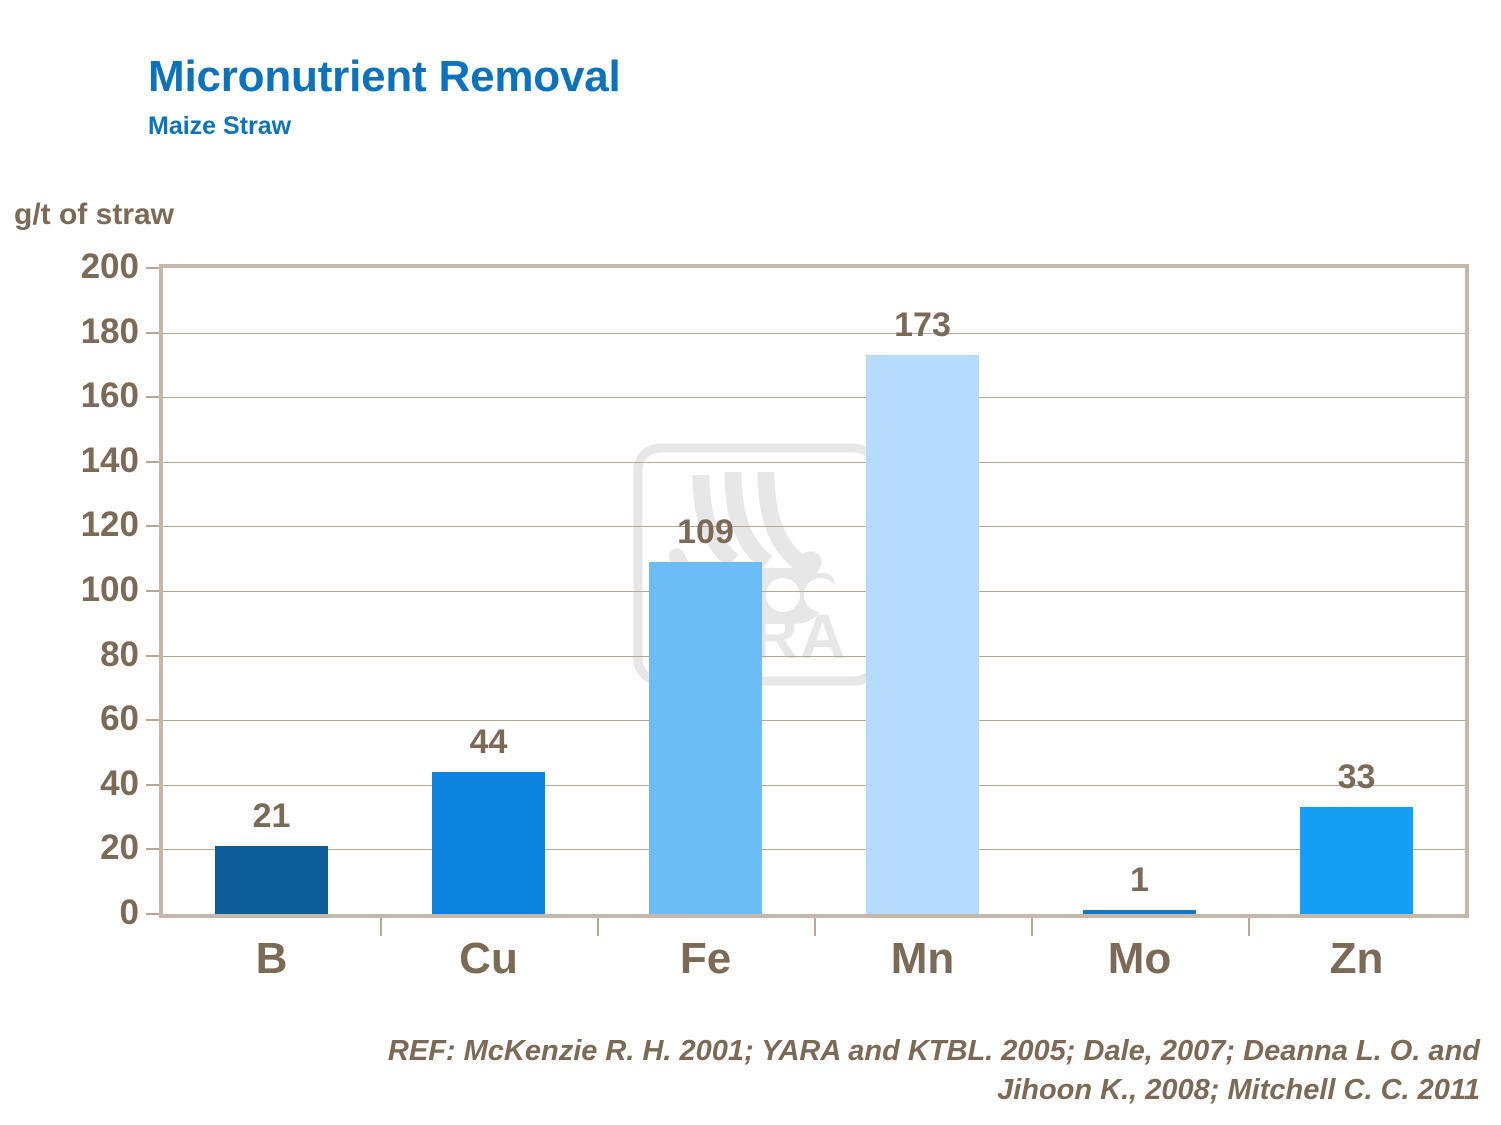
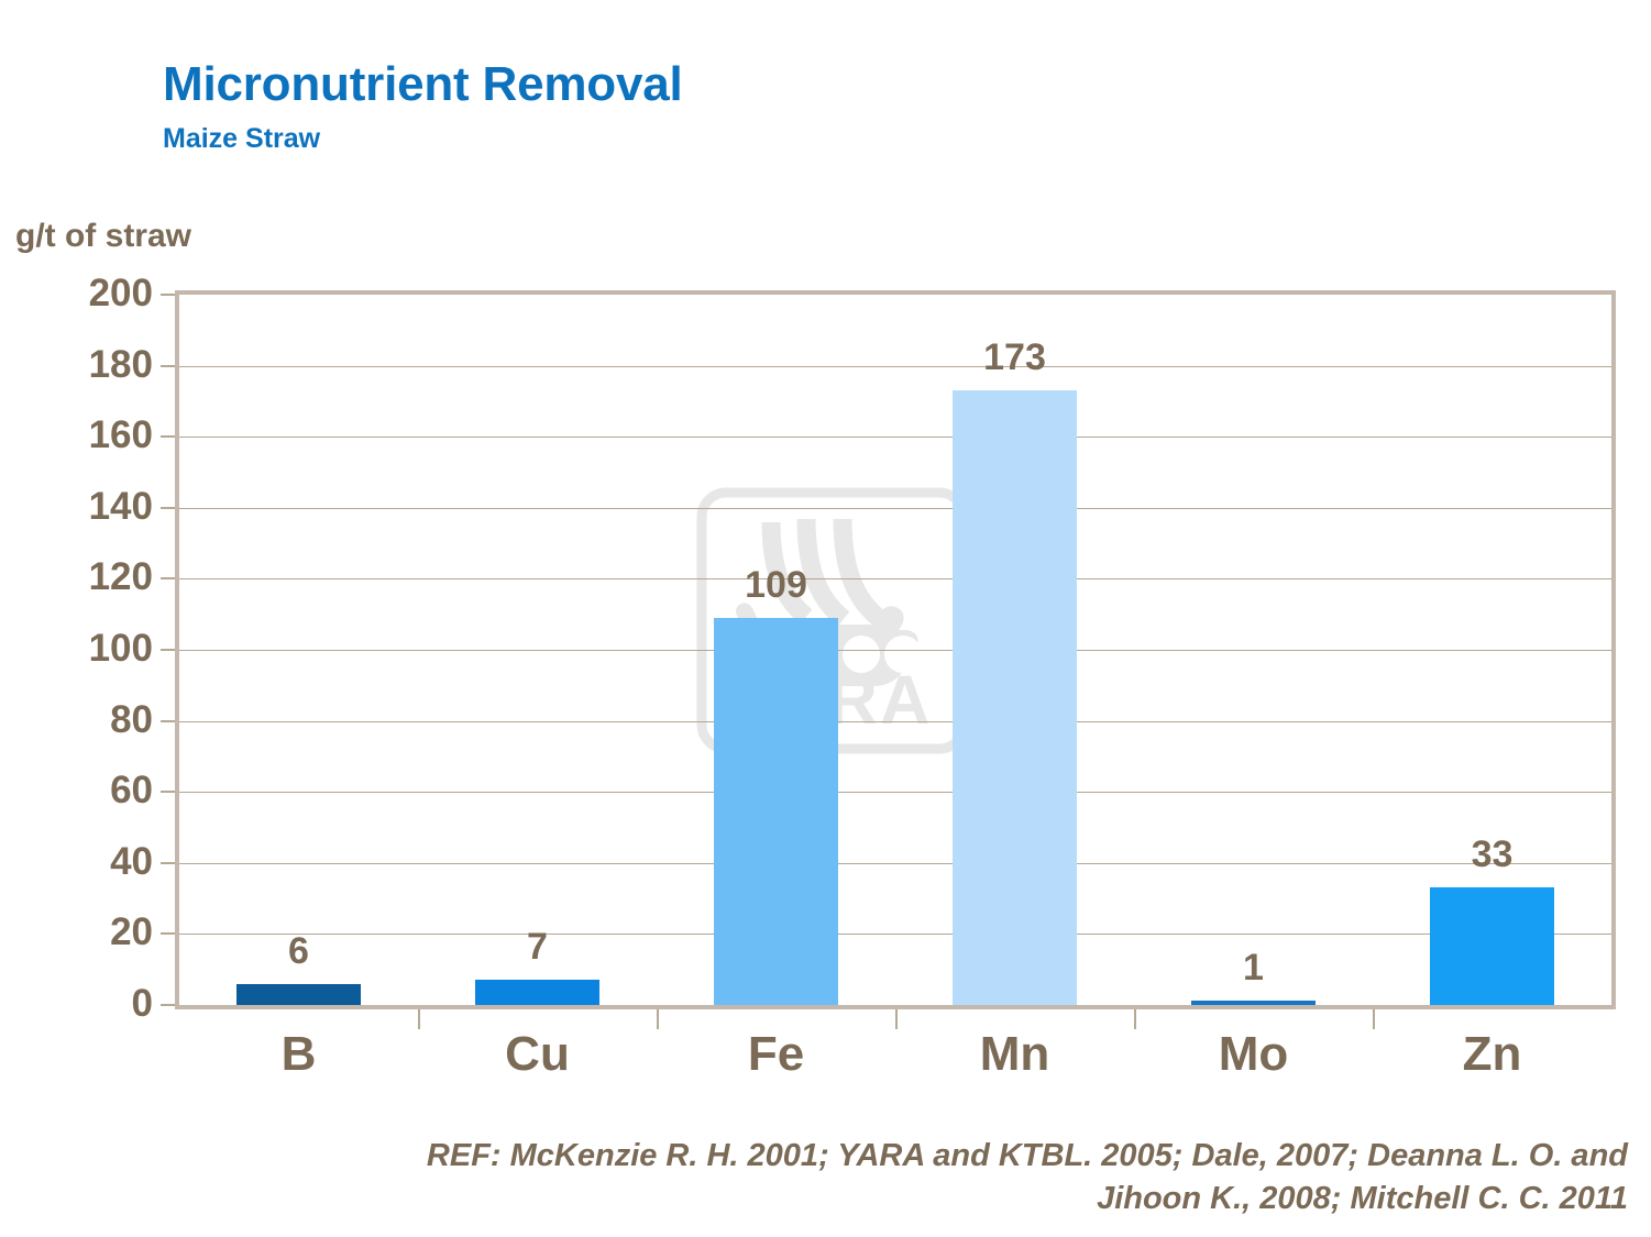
B: 21 -> 6
Cu: 44 -> 7
